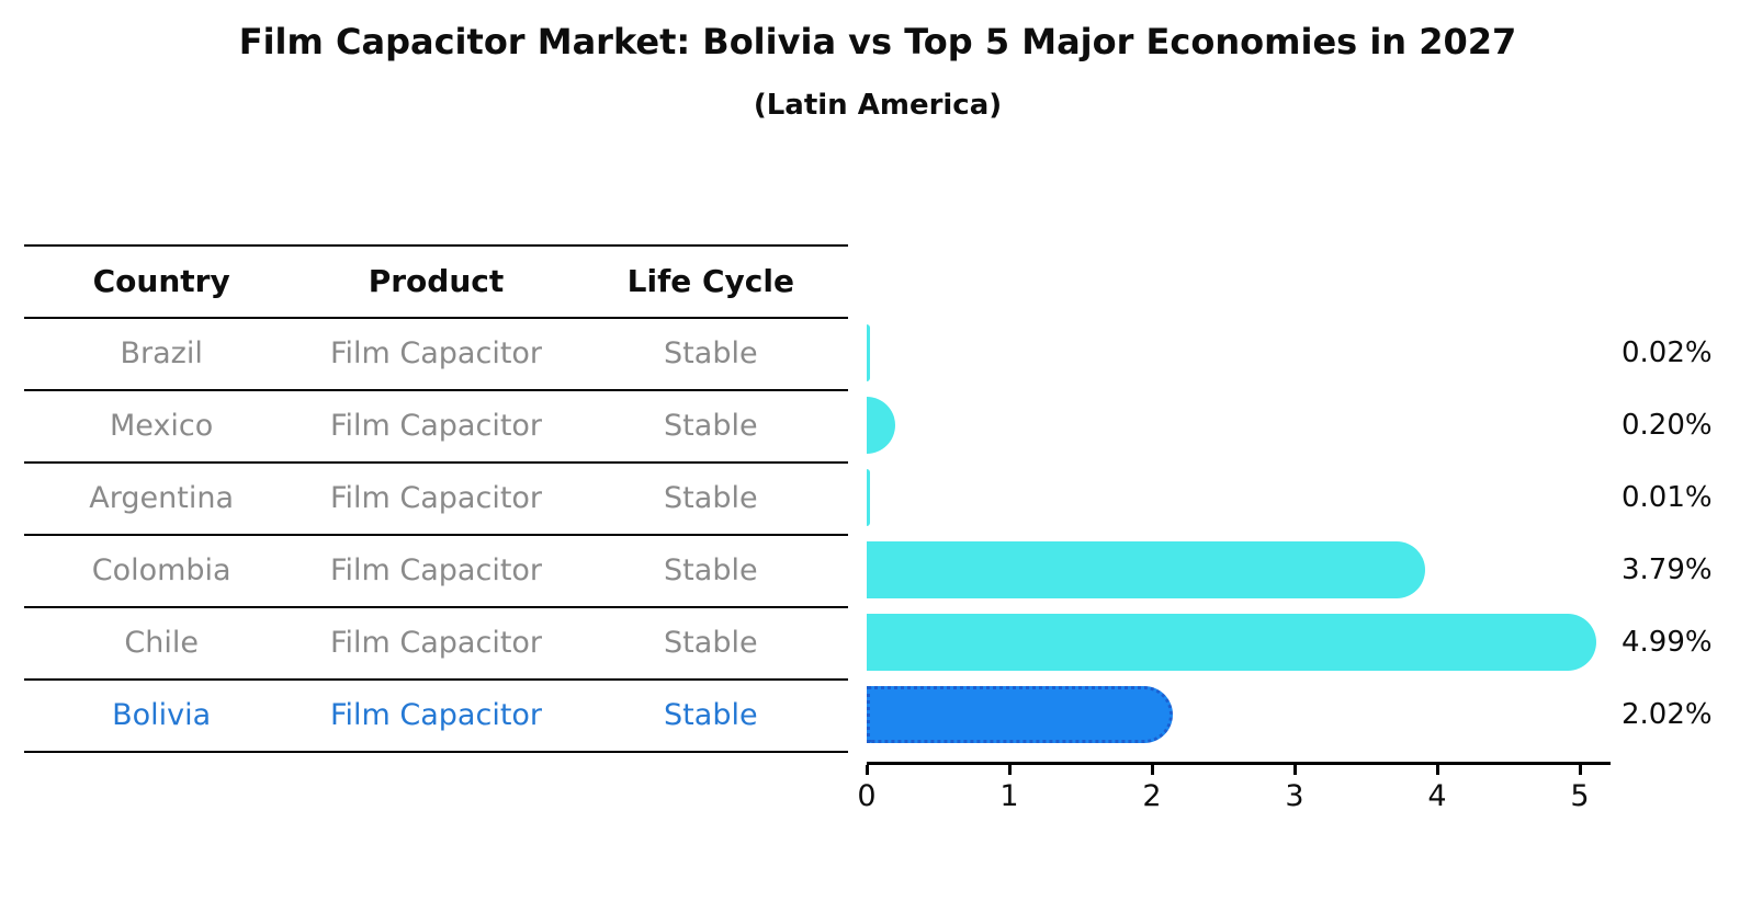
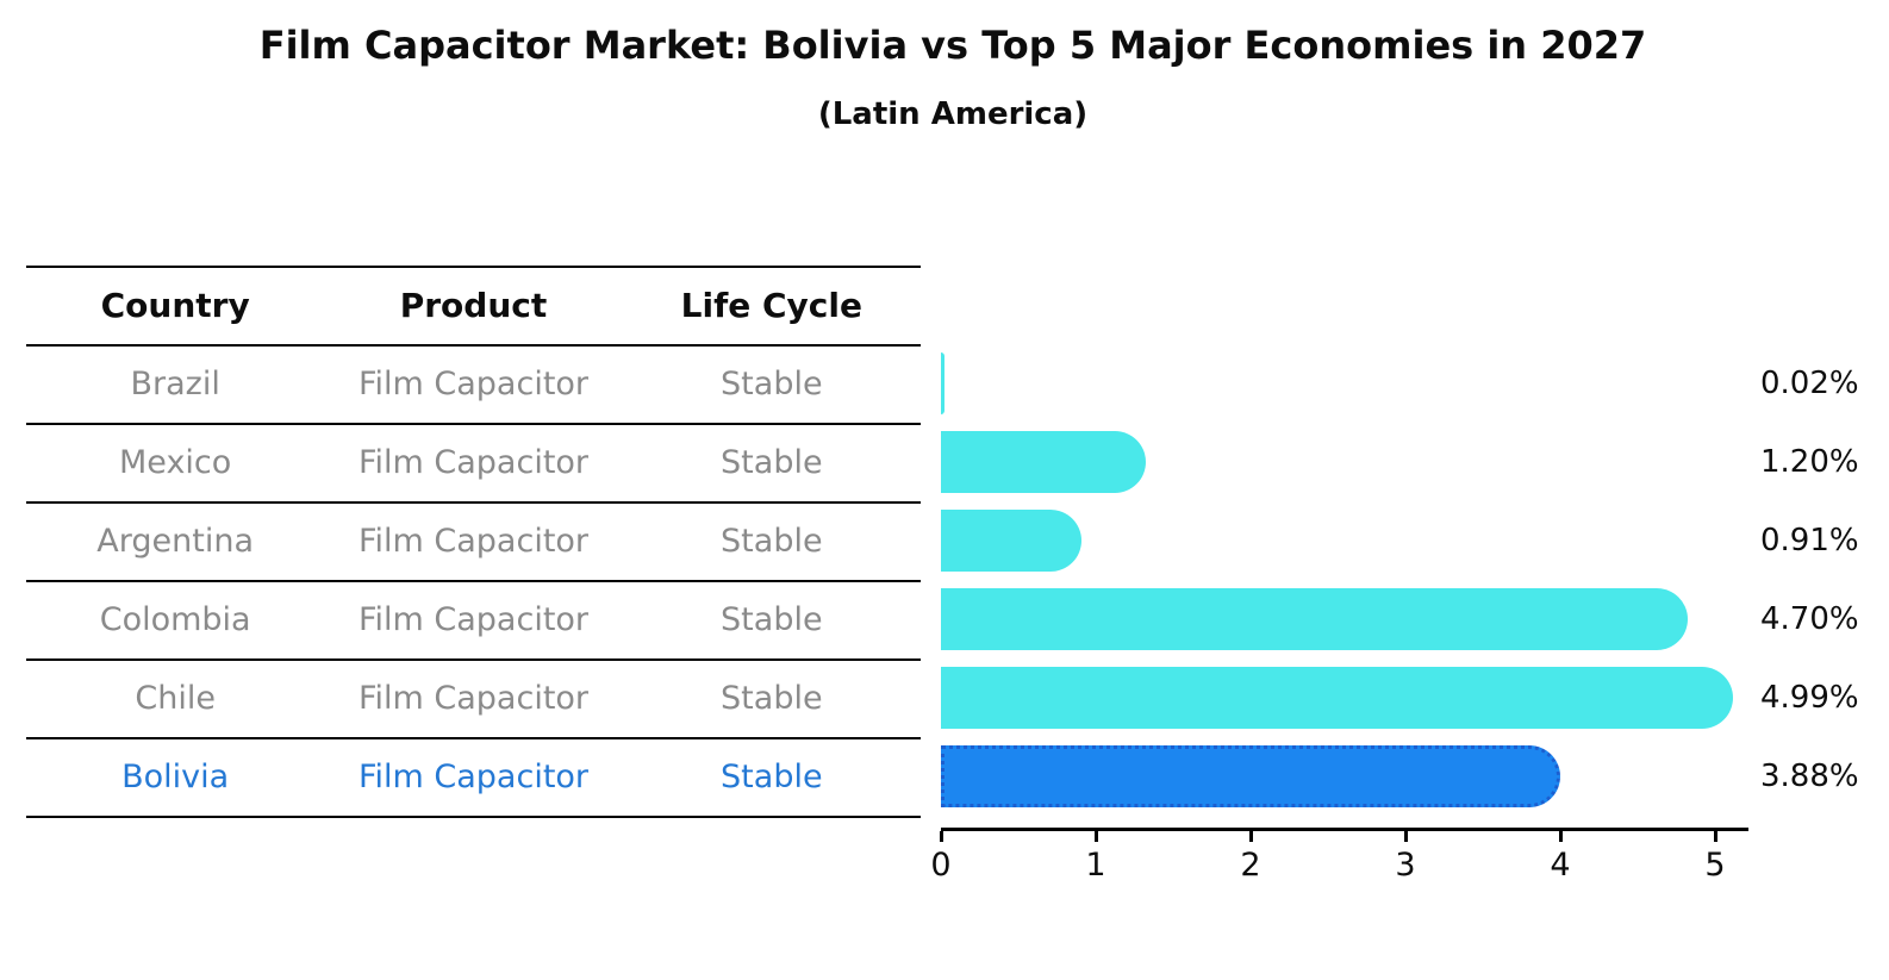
Mexico: 0.20% -> 1.20%
Argentina: 0.01% -> 0.91%
Colombia: 3.79% -> 4.70%
Bolivia: 2.02% -> 3.88%
